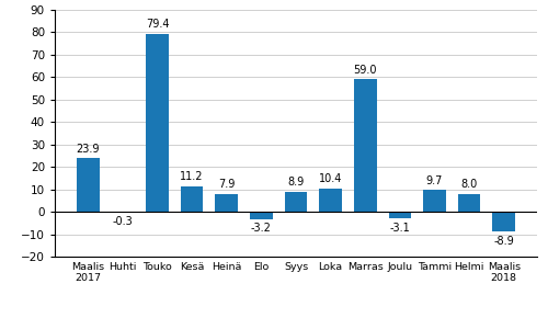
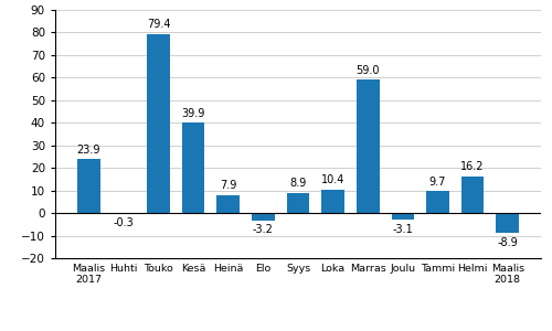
Kesä: 11.2 -> 39.9
Helmi: 8.0 -> 16.2
